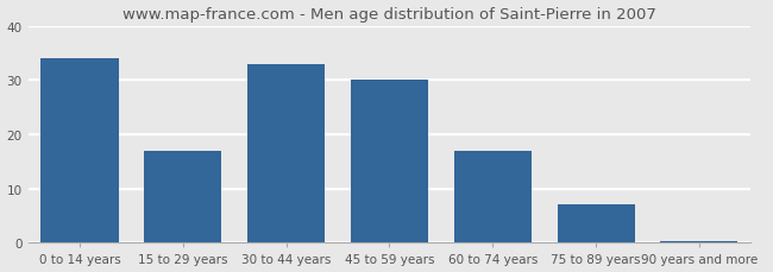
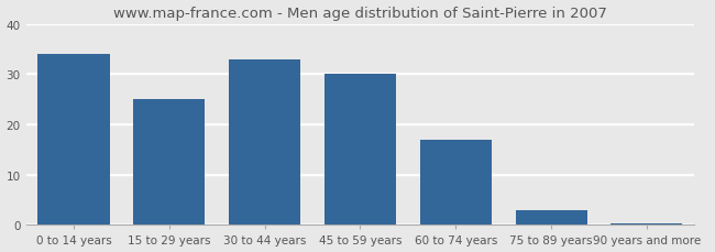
15 to 29 years: 17.0 -> 25.0
75 to 89 years: 7.0 -> 3.0
